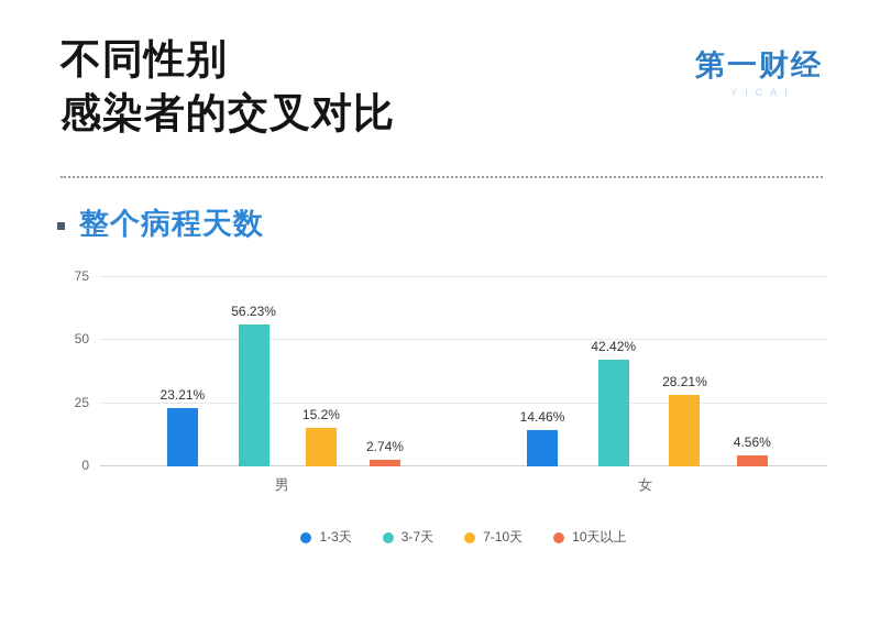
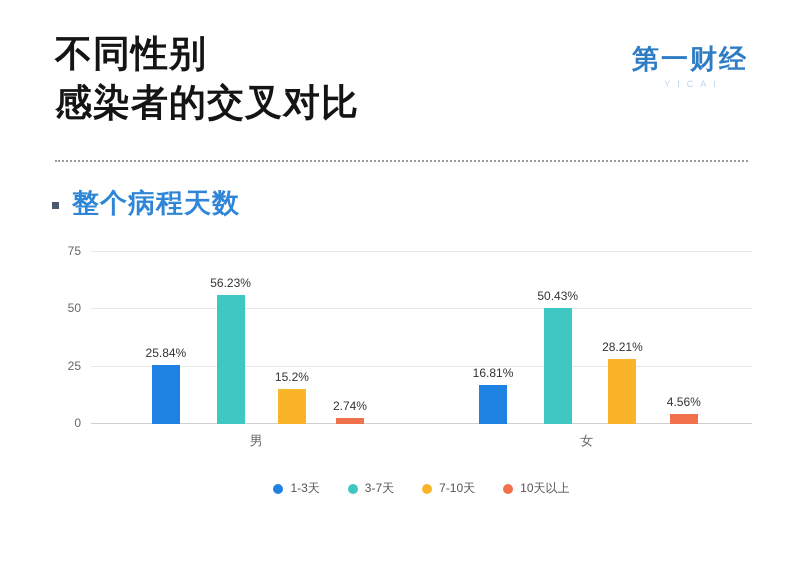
1-3天/男: 23.21% -> 25.84%
1-3天/女: 14.46% -> 16.81%
3-7天/女: 42.42% -> 50.43%
